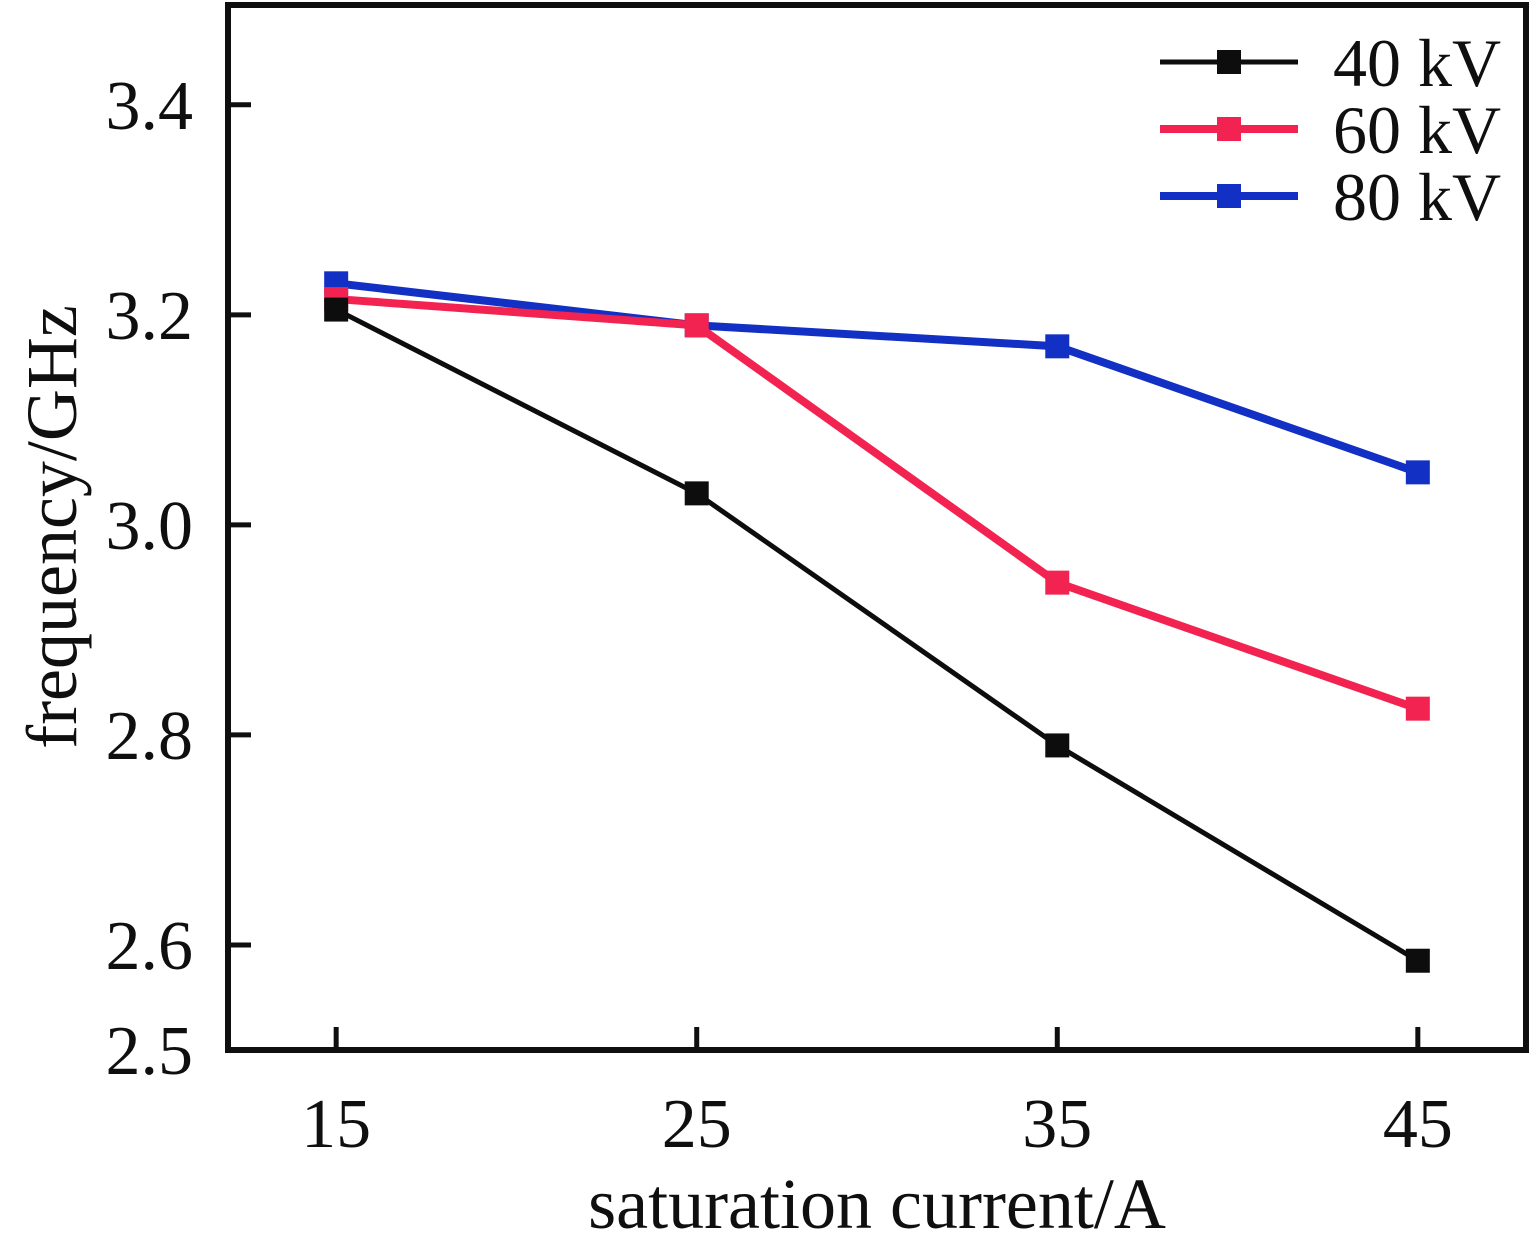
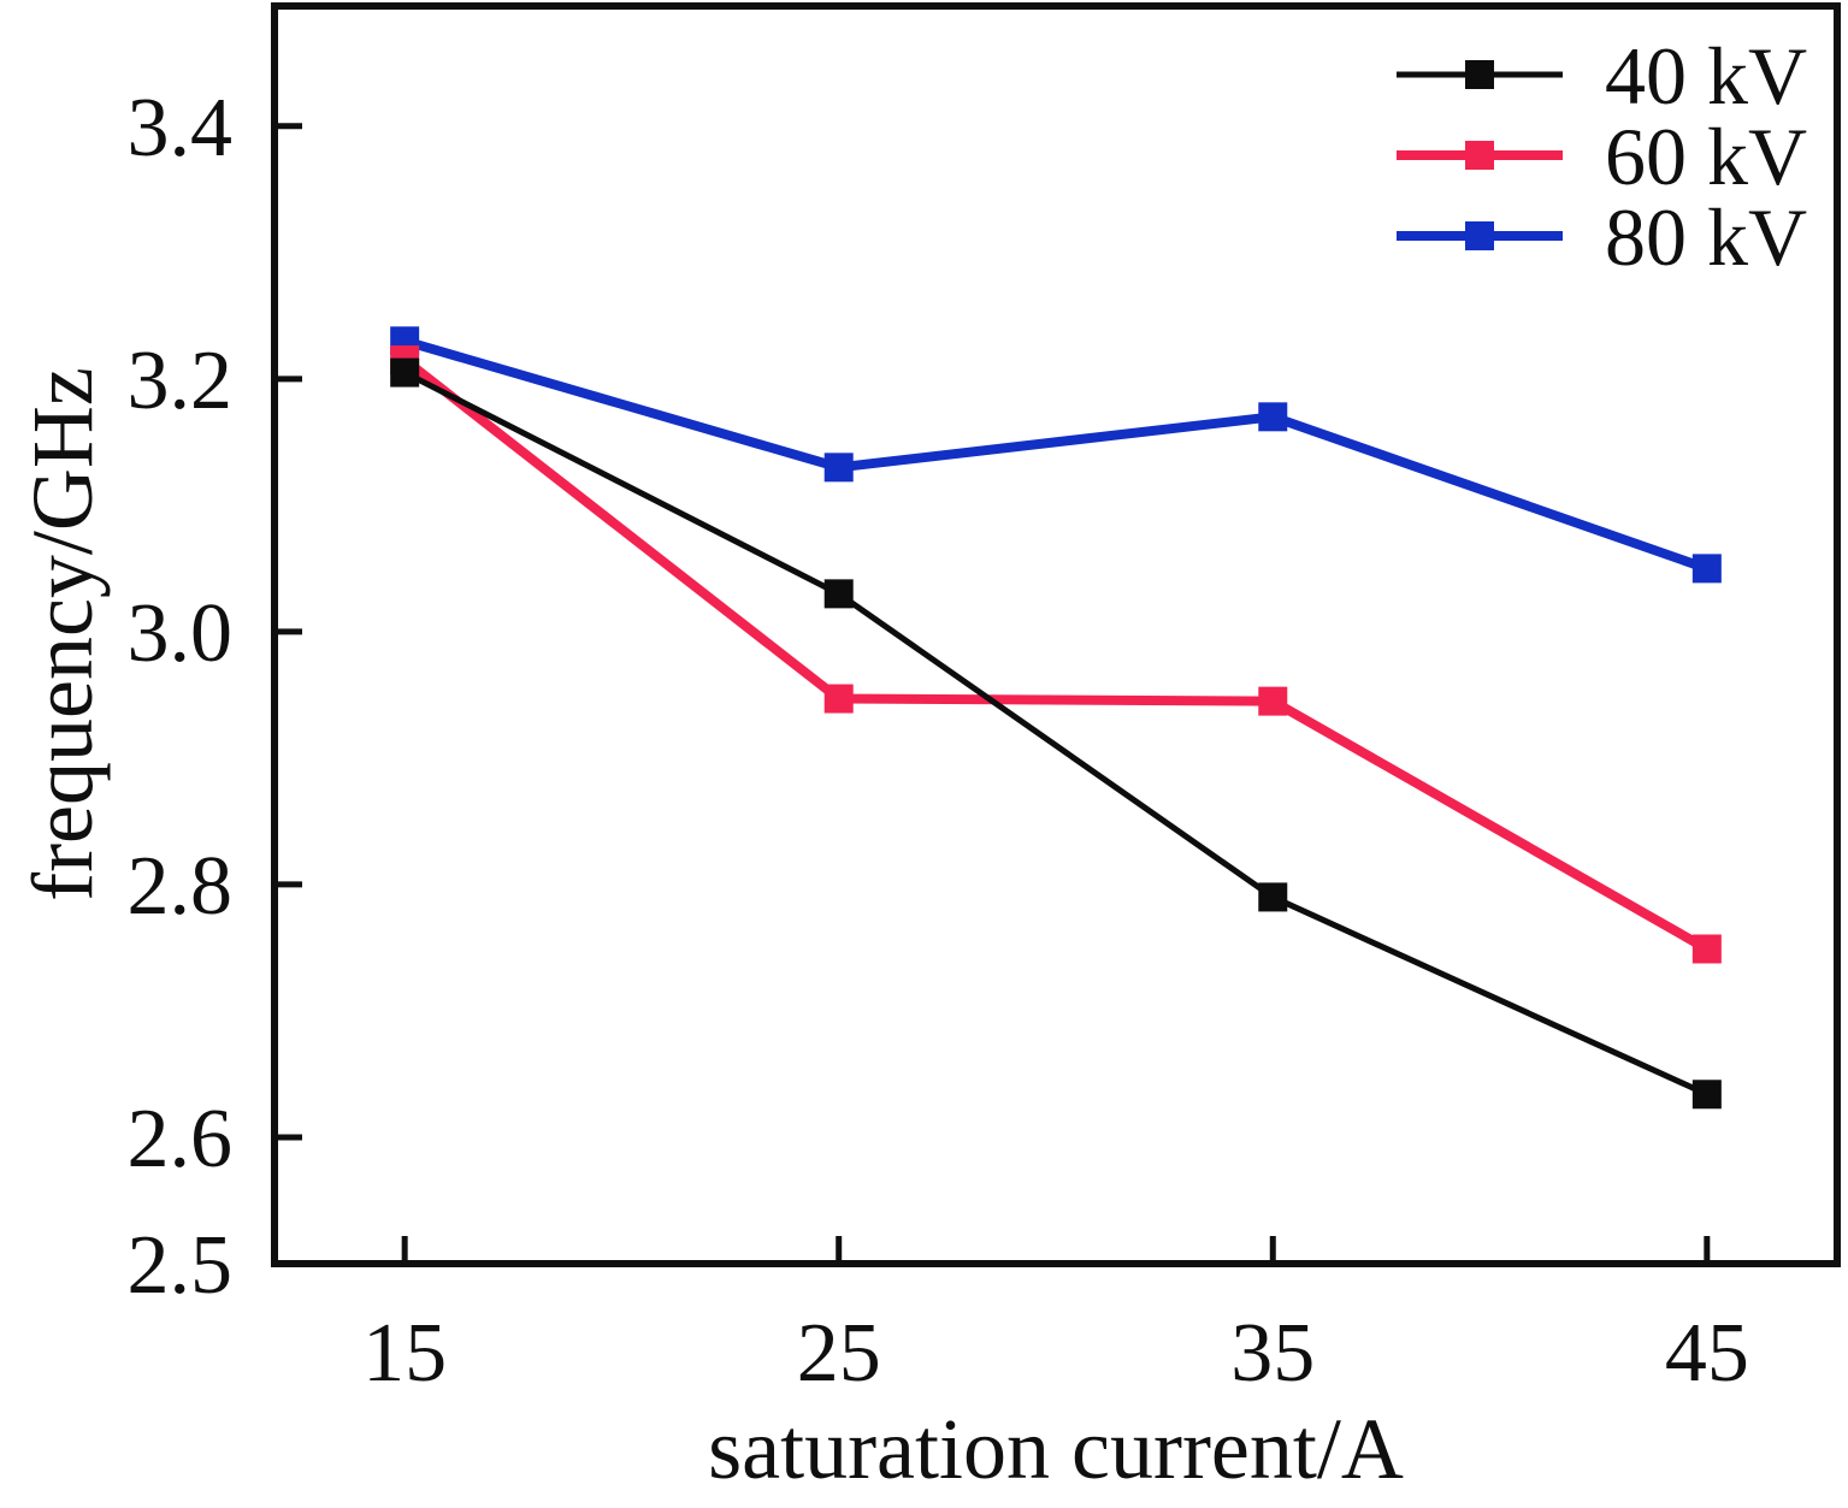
60 kV/25: 3.190 -> 2.947
80 kV/25: 3.19 -> 3.13
40 kV/45: 2.585 -> 2.634
60 kV/45: 2.825 -> 2.749
